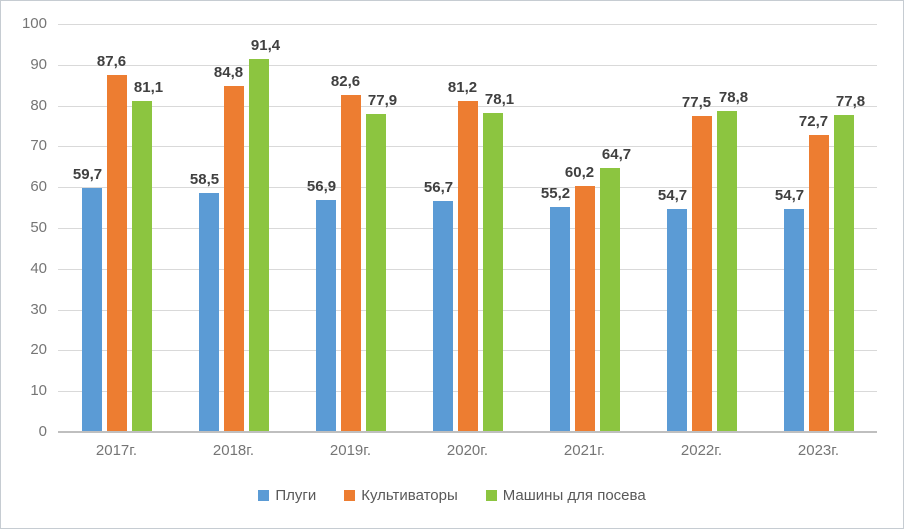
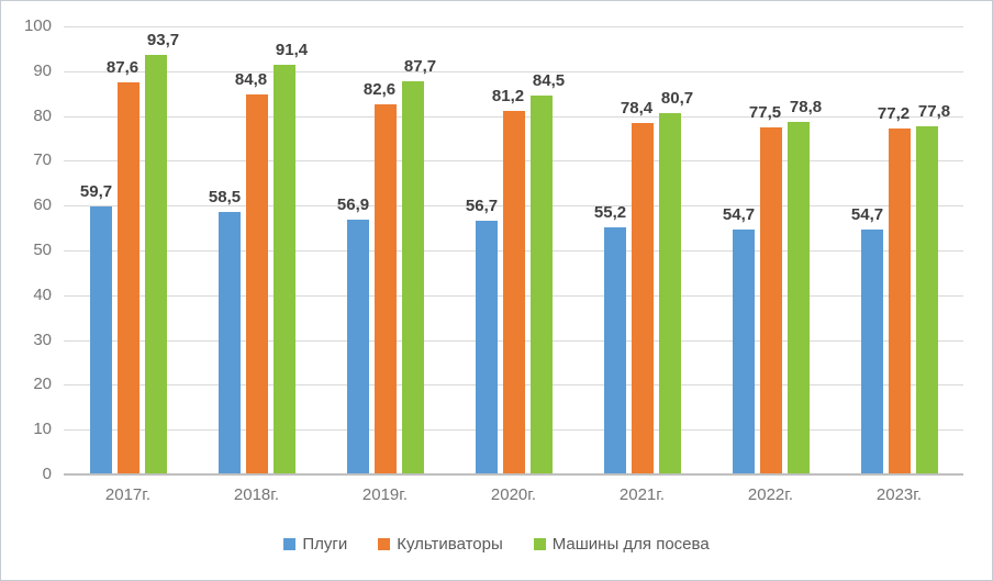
Машины для посева/2017г.: 81,1 -> 93,7
Машины для посева/2019г.: 77,9 -> 87,7
Машины для посева/2020г.: 78,1 -> 84,5
Культиваторы/2021г.: 60,2 -> 78,4
Машины для посева/2021г.: 64,7 -> 80,7
Культиваторы/2023г.: 72,7 -> 77,2
